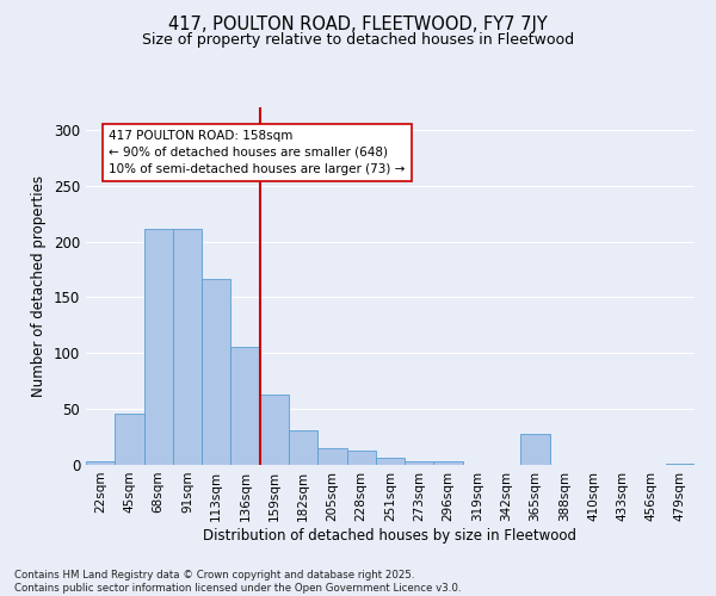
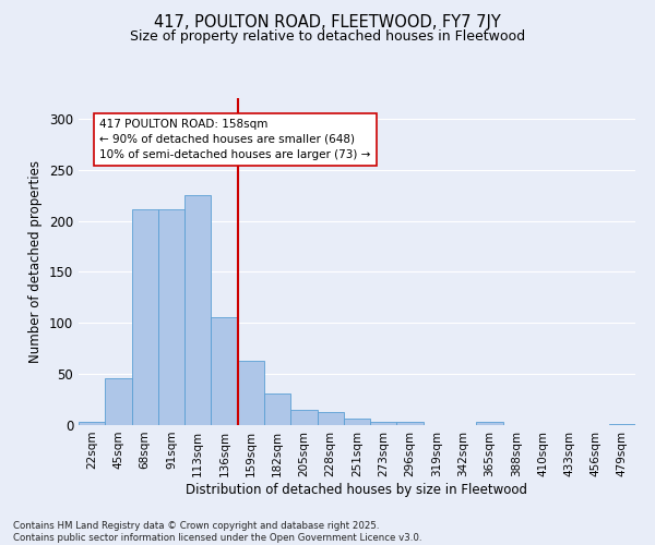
113sqm: 166 -> 225
365sqm: 28 -> 3
